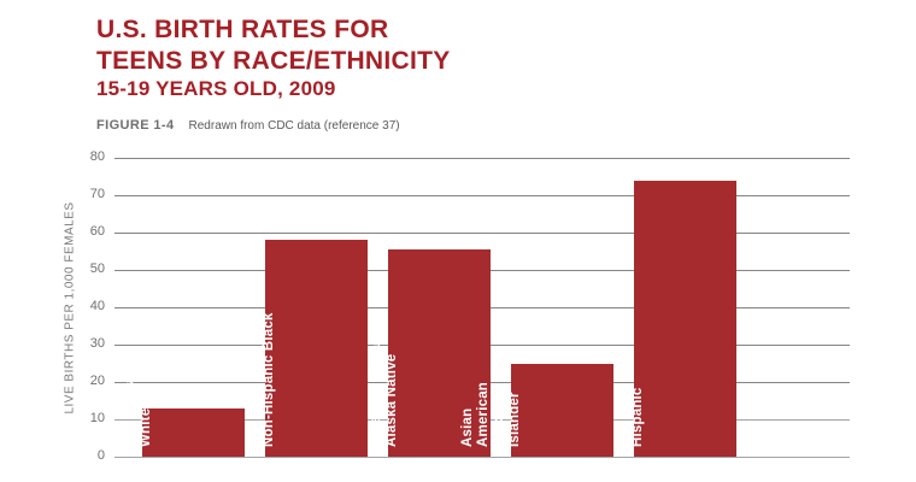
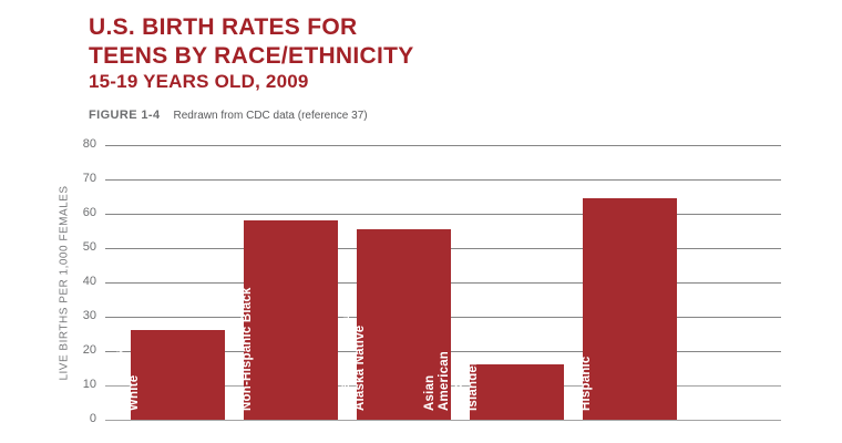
Non-Hispanic White: 13 -> 26
Asian American/Pacific Islander: 25 -> 16
Hispanic: 74 -> 64
